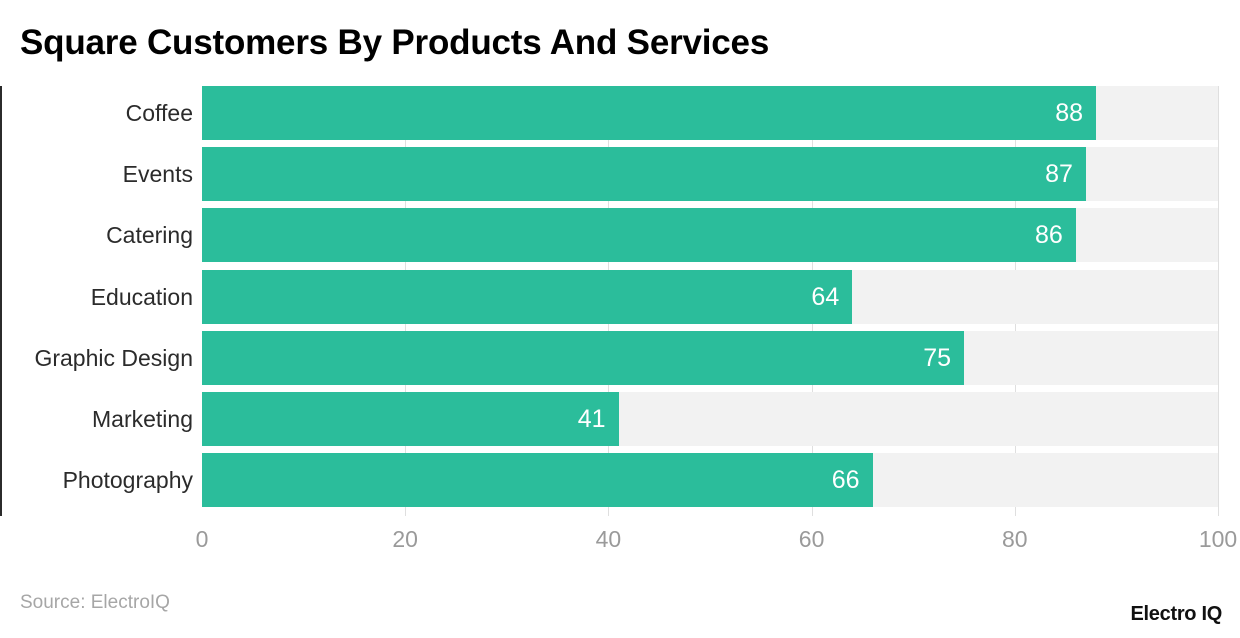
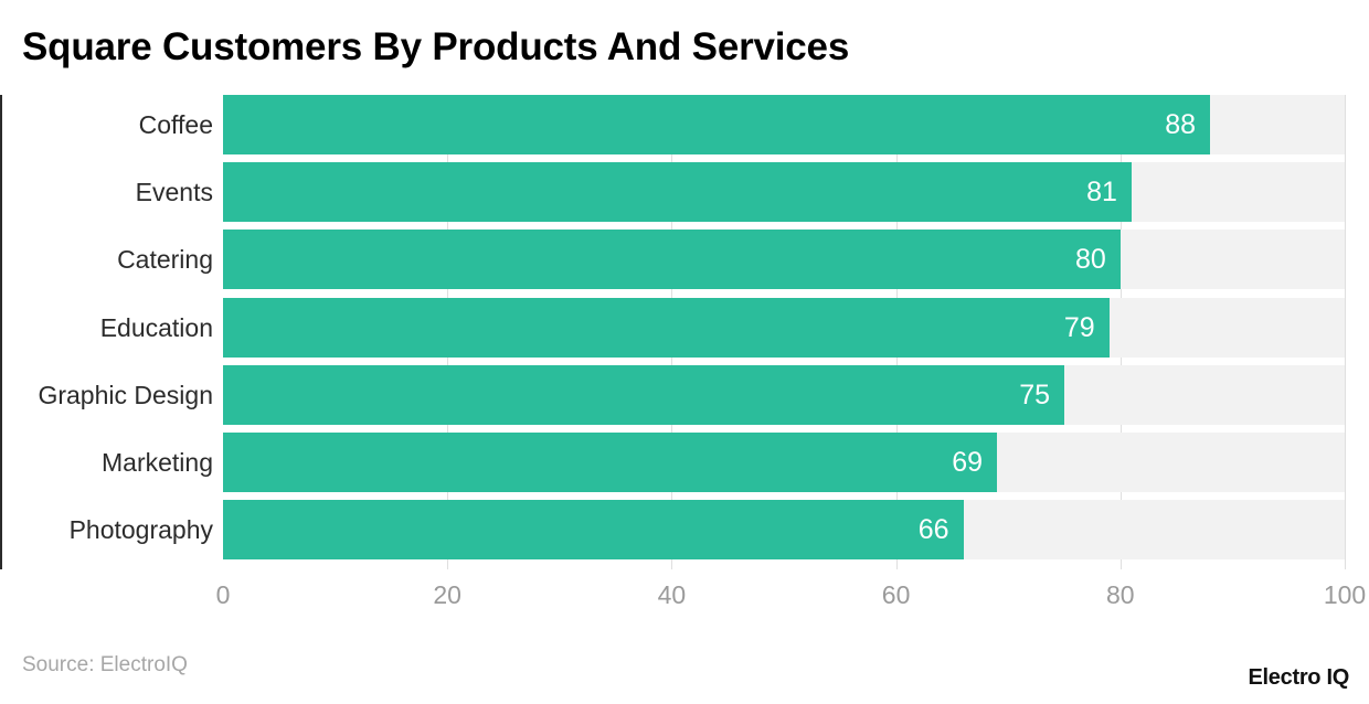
Events: 87 -> 81
Catering: 86 -> 80
Education: 64 -> 79
Marketing: 41 -> 69
